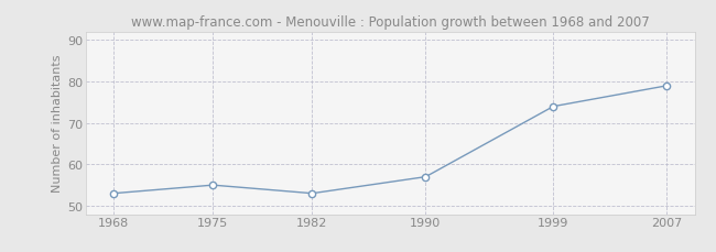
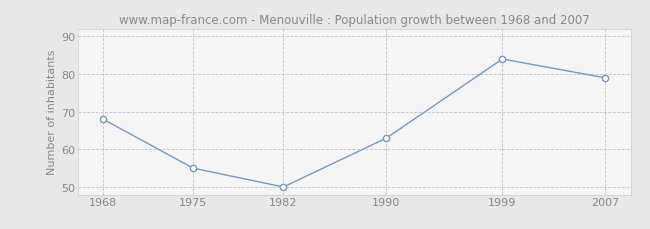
1968: 53 -> 68
1982: 53 -> 50
1990: 57 -> 63
1999: 74 -> 84
